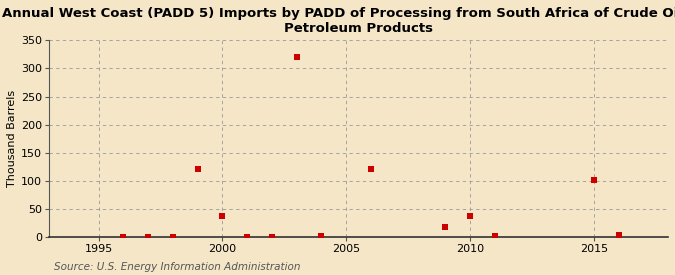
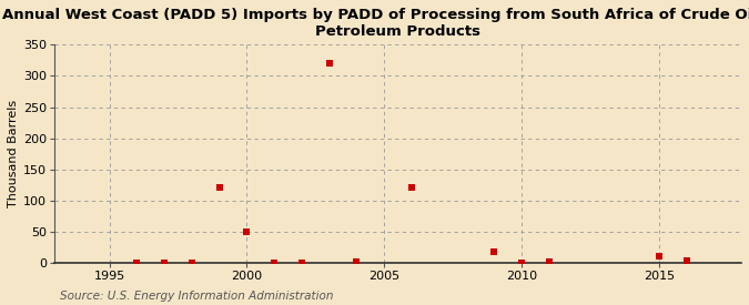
2000: 38 -> 50
2010: 38 -> 1
2015: 102 -> 12
